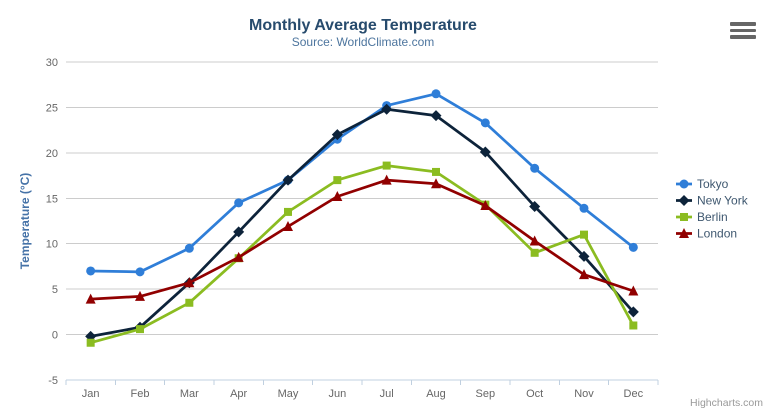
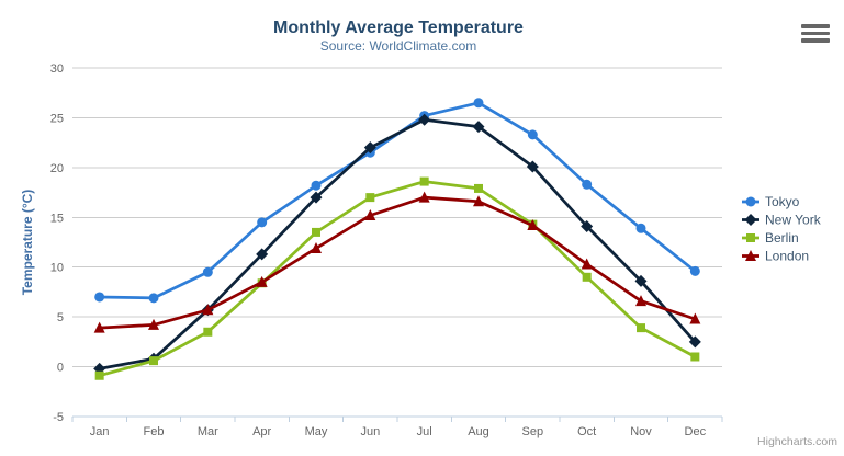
Tokyo/May: 17 -> 18
Berlin/Nov: 11 -> 4
